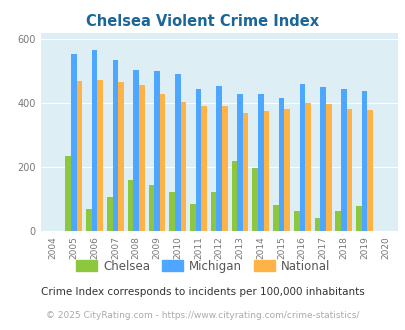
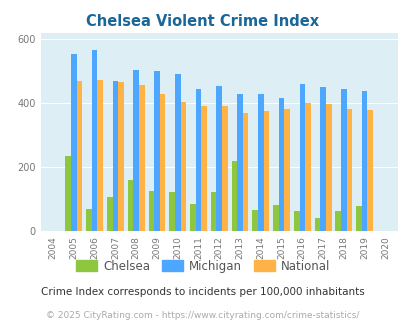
Michigan/2007: 537 -> 470
Chelsea/2009: 145 -> 125
Chelsea/2014: 198 -> 65
